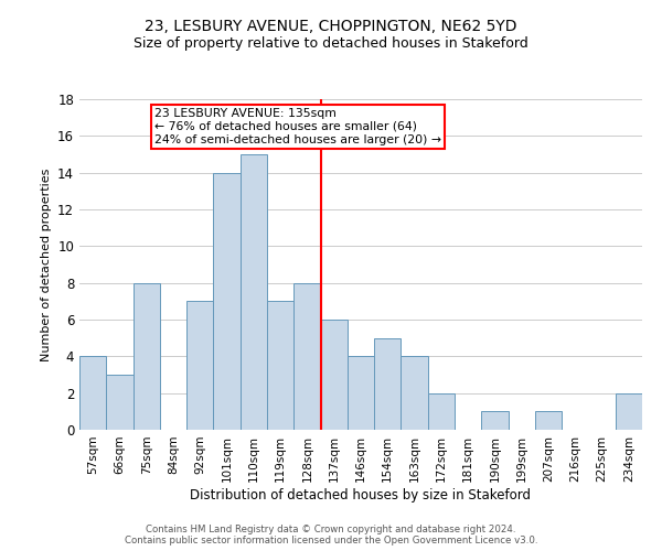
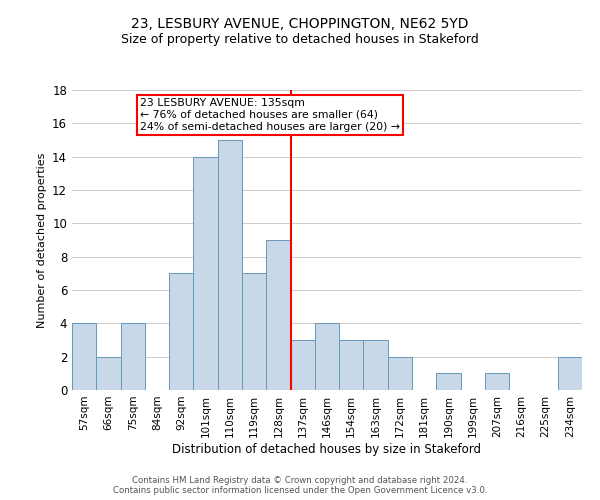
66sqm: 3 -> 2
75sqm: 8 -> 4
128sqm: 8 -> 9
137sqm: 6 -> 3
154sqm: 5 -> 3
163sqm: 4 -> 3
